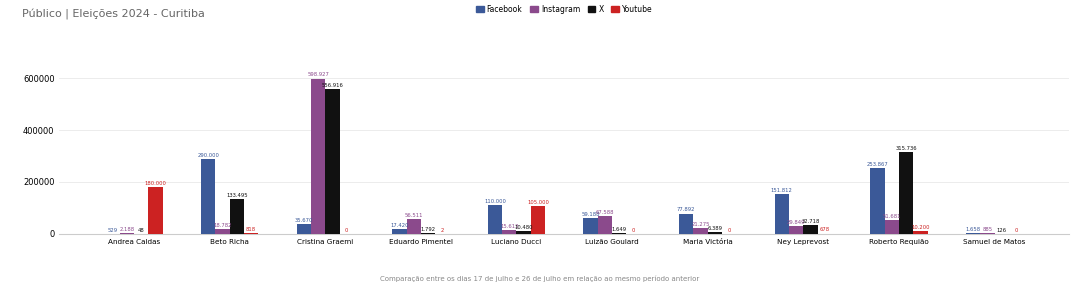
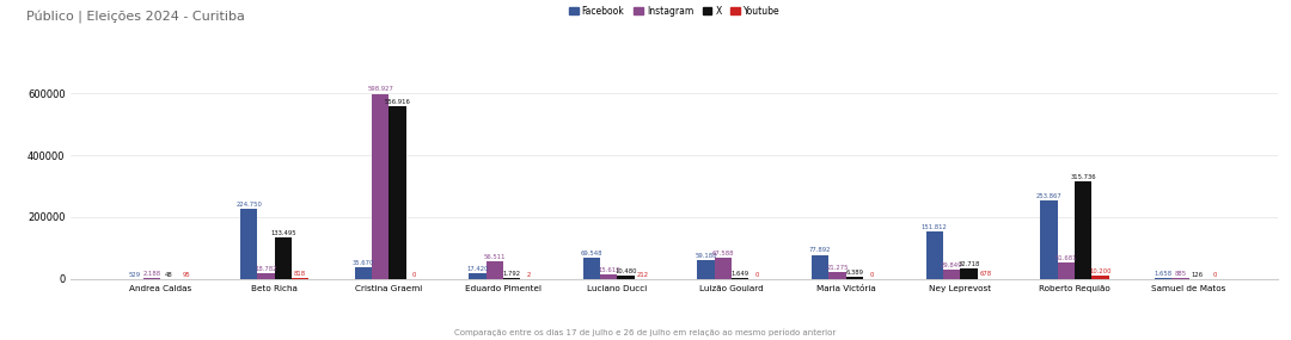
Youtube/Andrea Caldas: 180000 -> 0
Facebook/Beto Richa: 290000 -> 225000
Facebook/Luciano Ducci: 110000 -> 70000
Youtube/Luciano Ducci: 105000 -> 0
